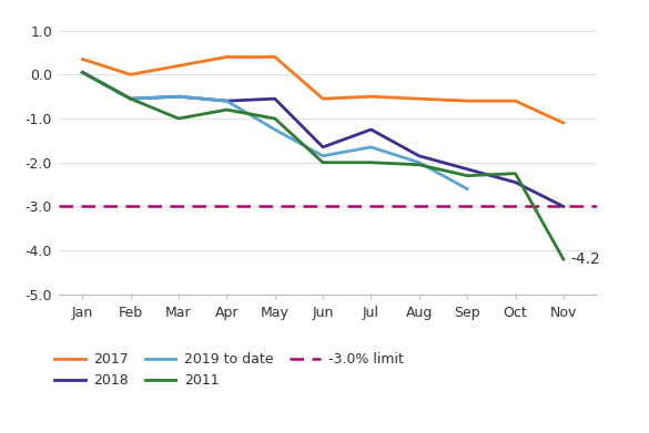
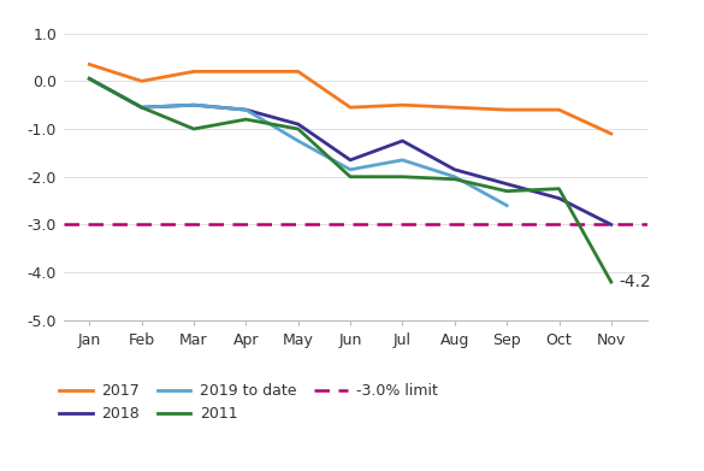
2017/Apr: 0.40 -> 0.20
2017/May: 0.40 -> 0.20
2018/May: -0.55 -> -0.90
